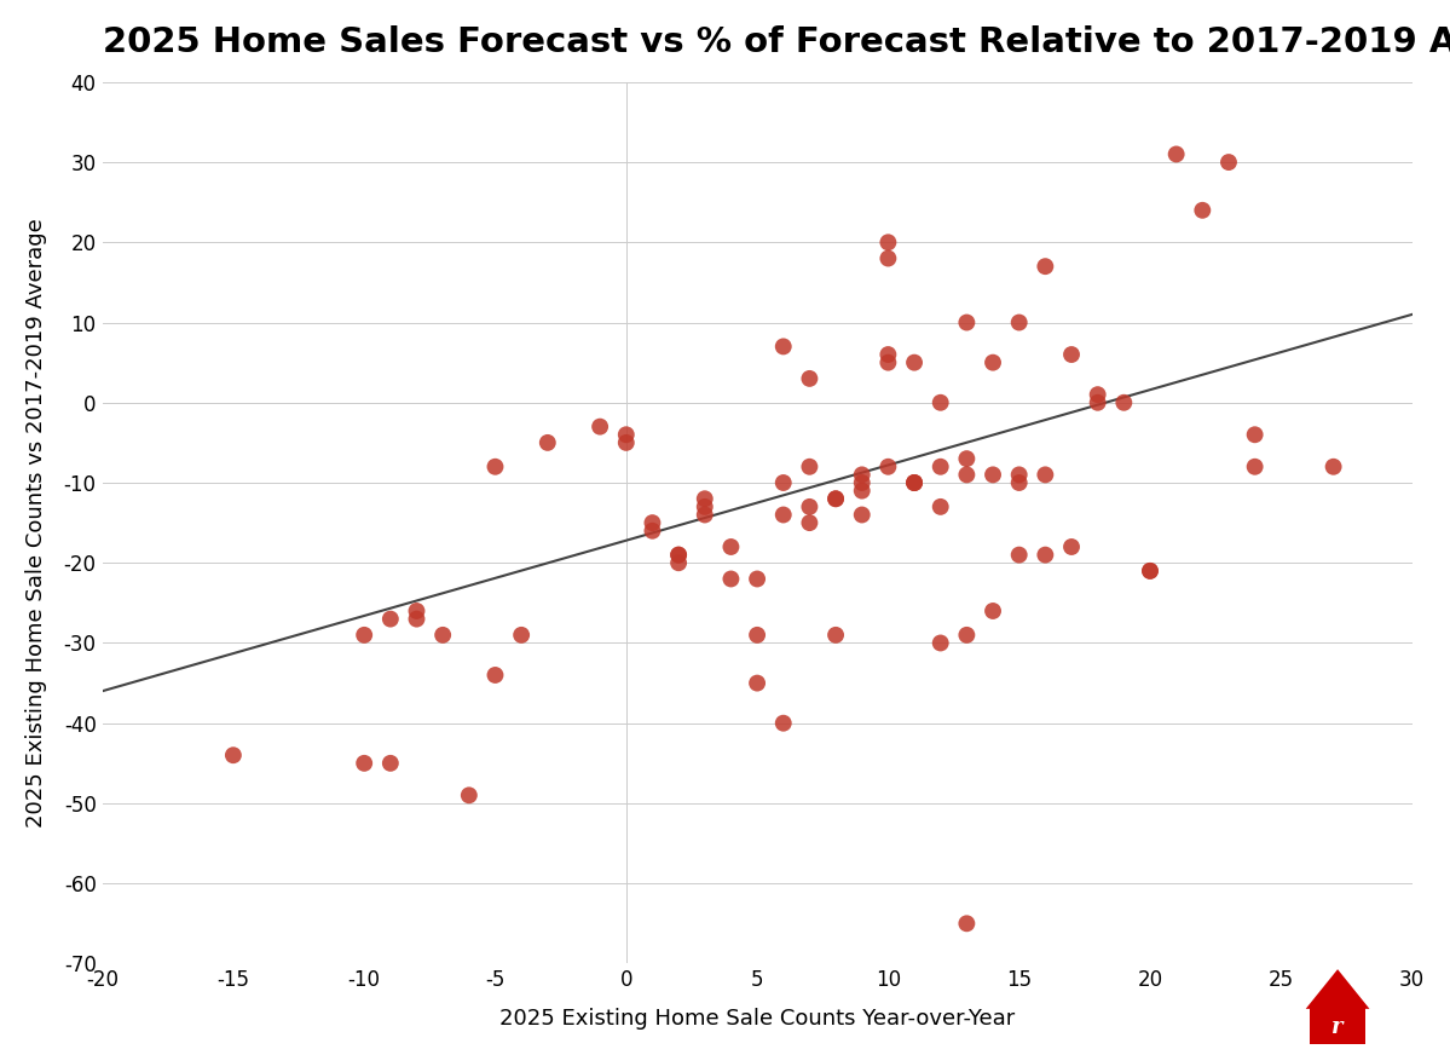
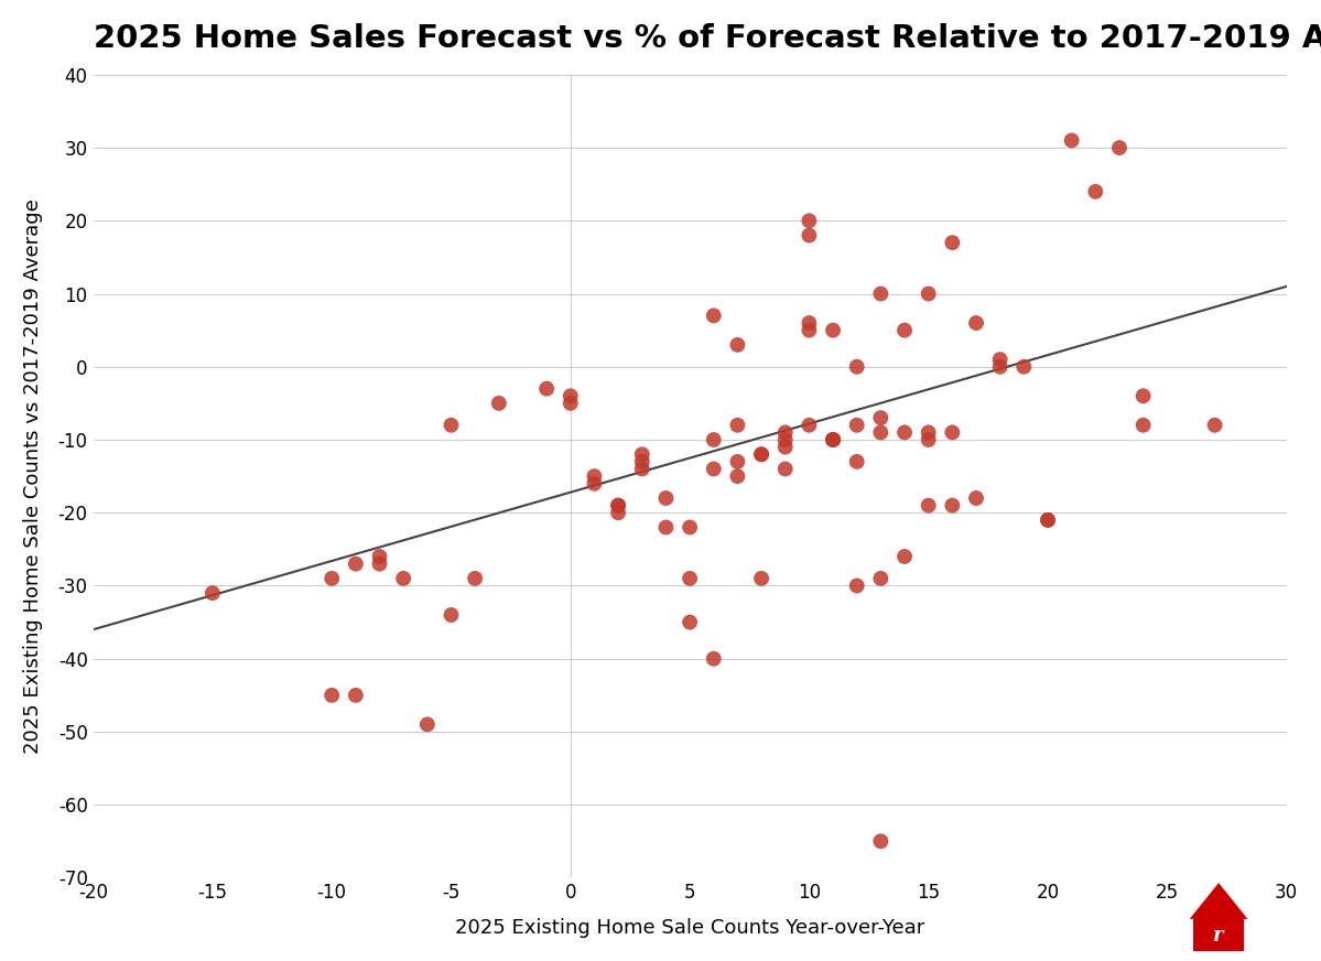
-15: -44 -> -31
